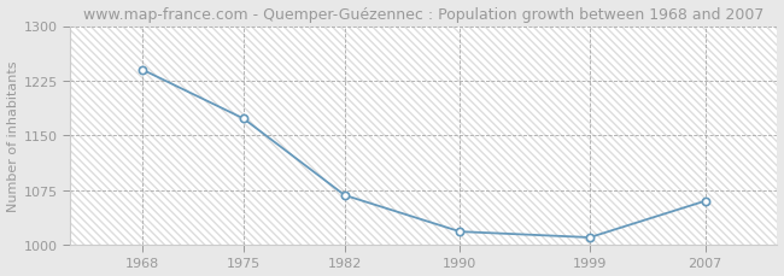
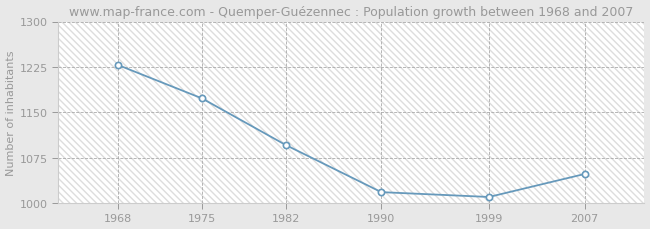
1968: 1240 -> 1228
1982: 1068 -> 1096
2007: 1060 -> 1048
